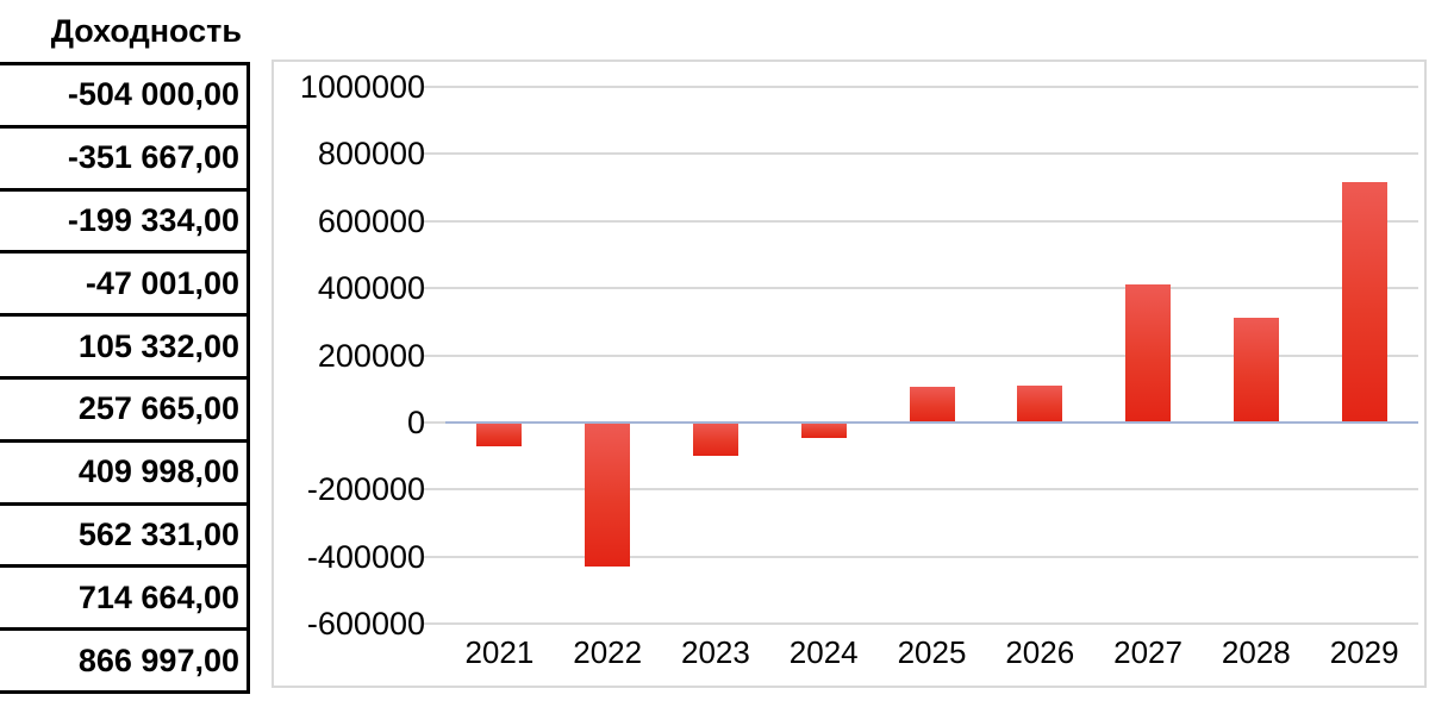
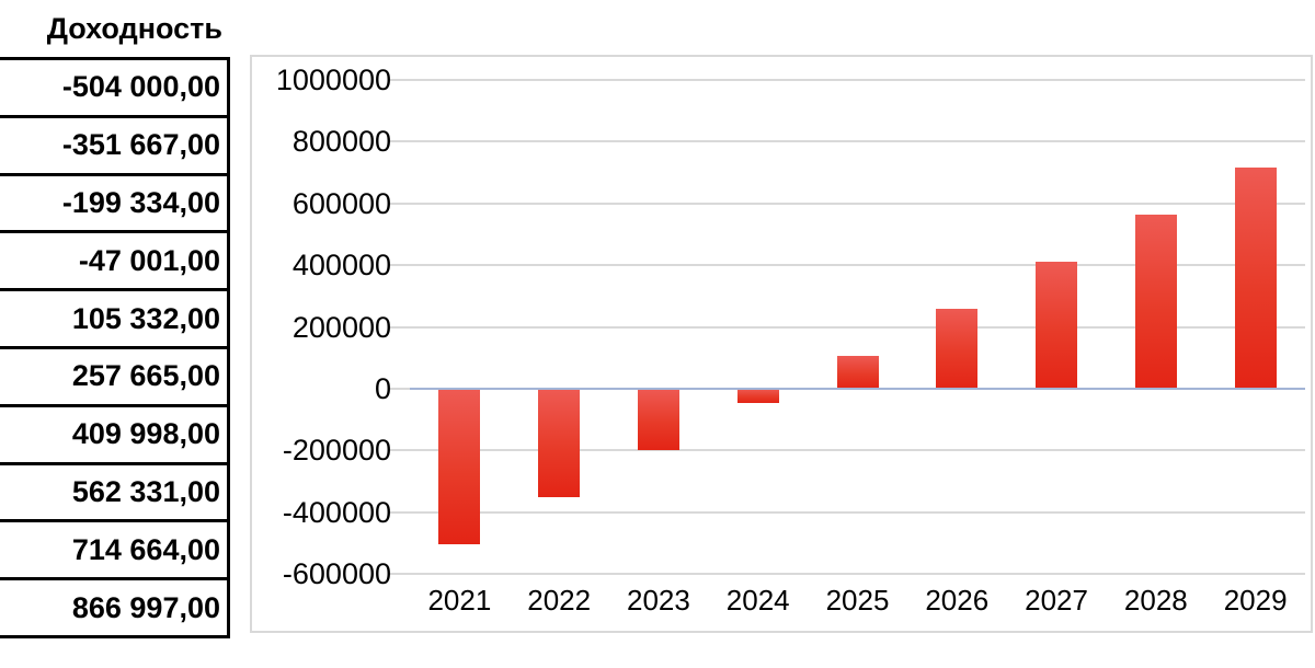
2021: -70000 -> -500000
2022: -430000 -> -350000
2023: -100000 -> -200000
2026: 110000 -> 260000
2028: 310000 -> 560000
